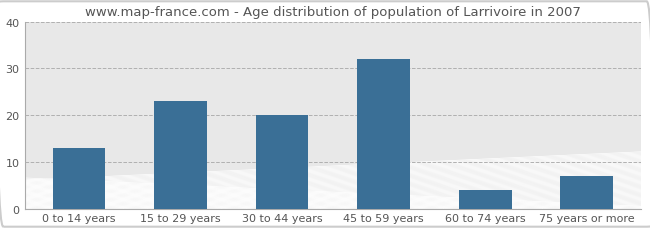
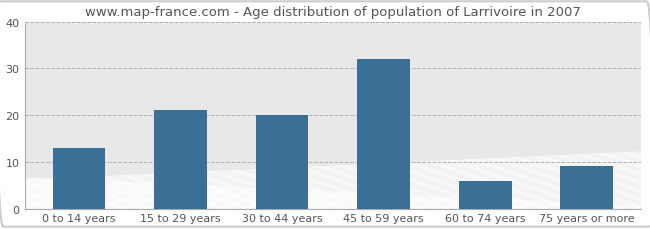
15 to 29 years: 23 -> 21
60 to 74 years: 4 -> 6
75 years or more: 7 -> 9
